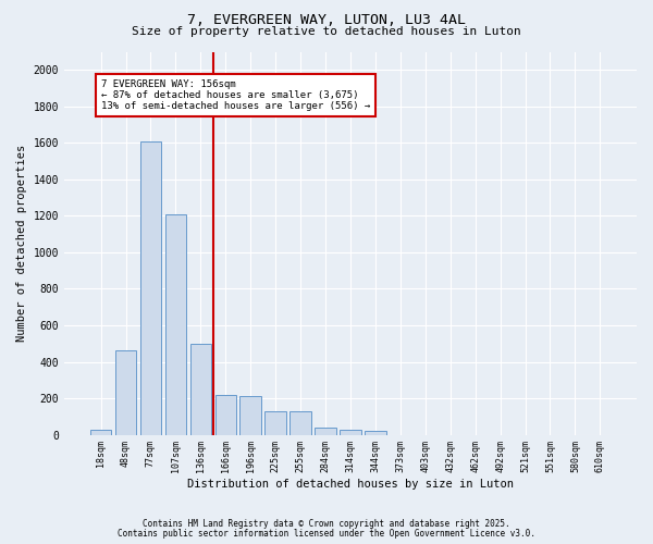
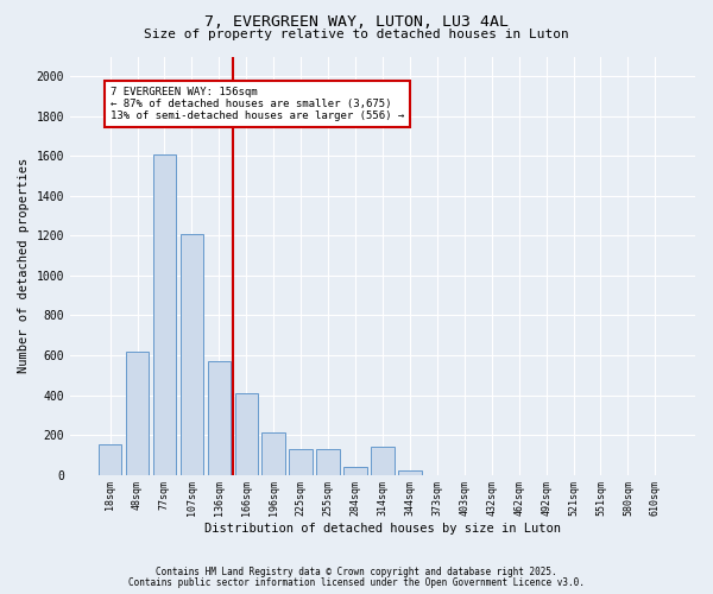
18sqm: 30 -> 150
48sqm: 460 -> 620
136sqm: 500 -> 570
166sqm: 220 -> 410
314sqm: 20 -> 140
